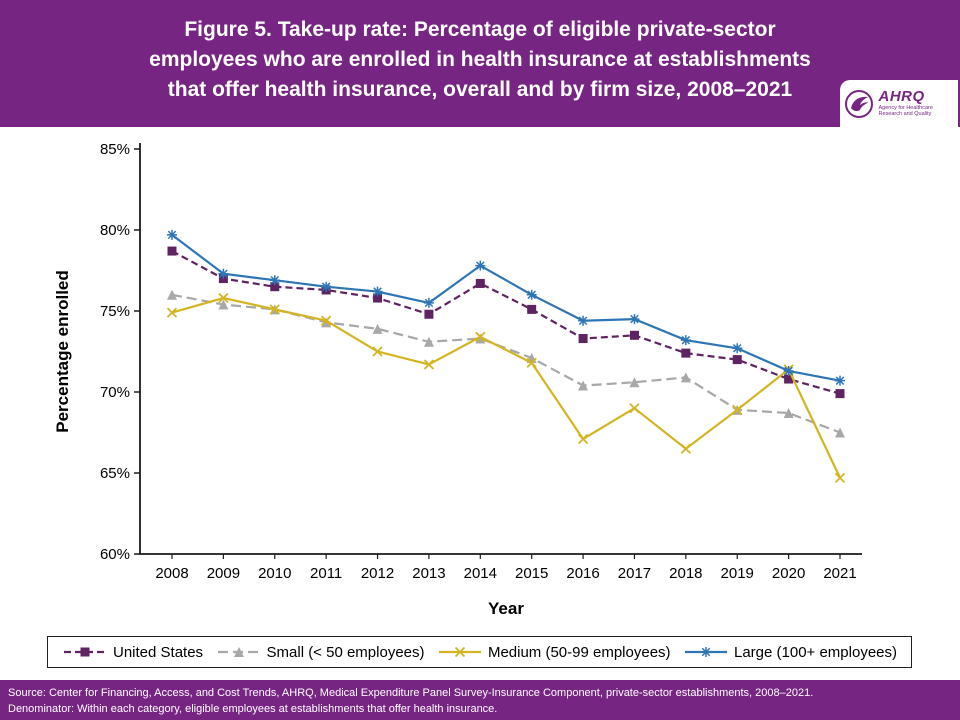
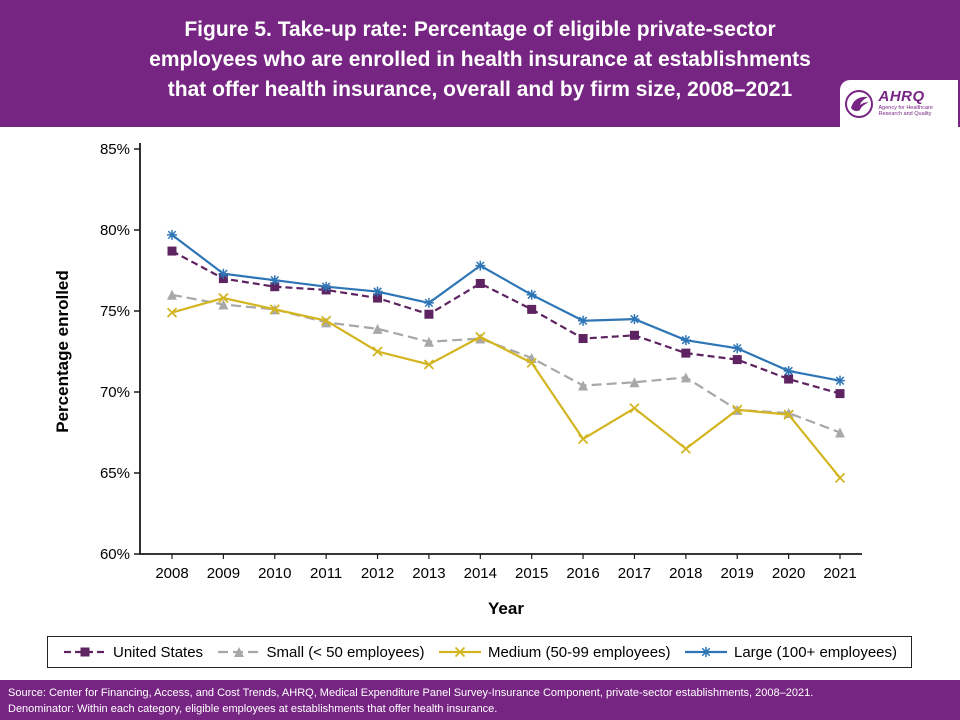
Medium (50-99 employees)/2020: 71.4% -> 68.6%
